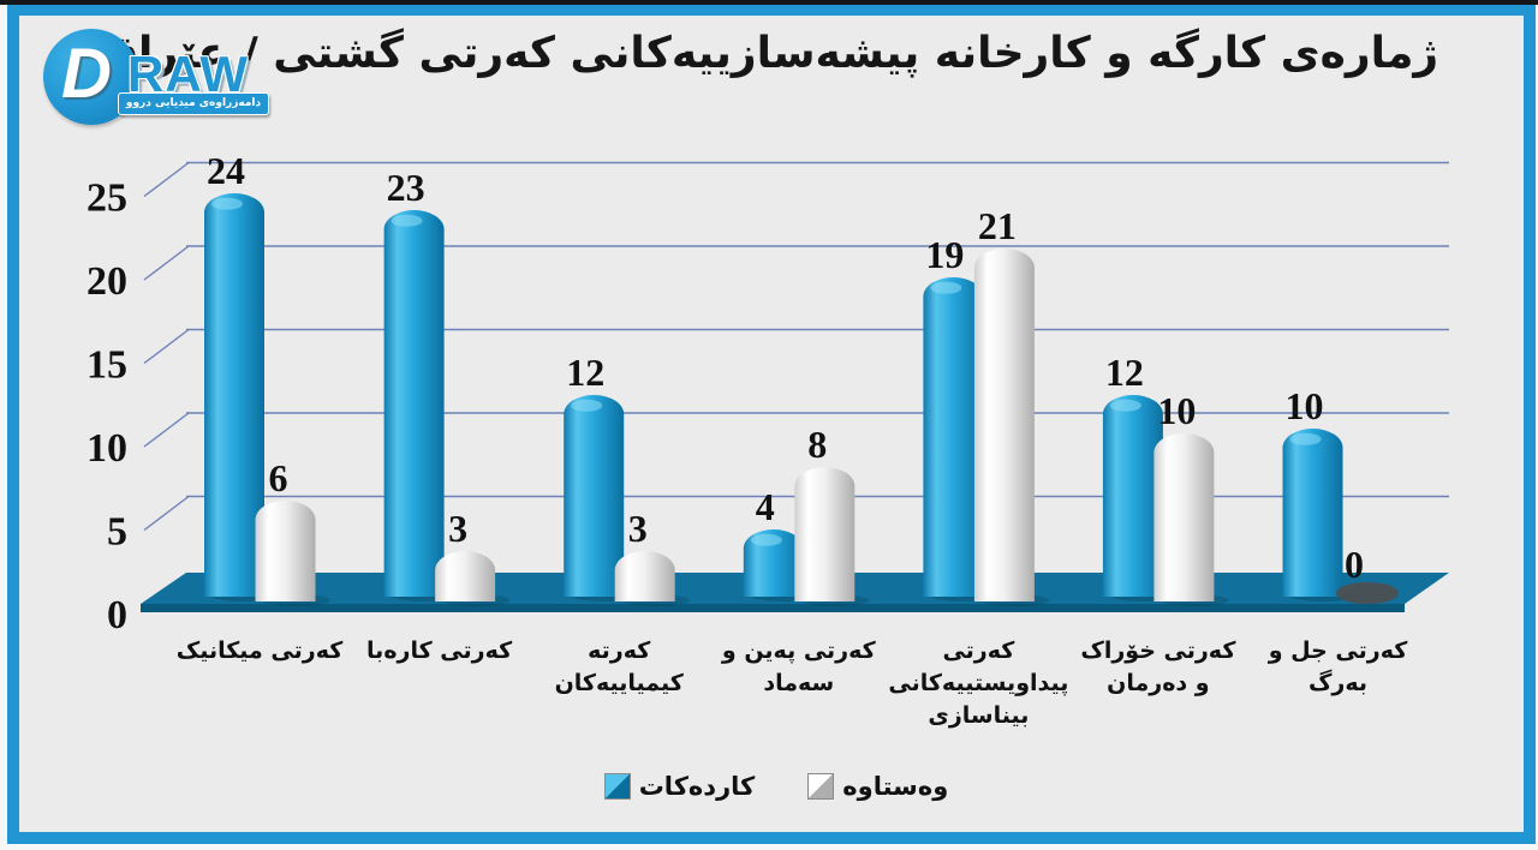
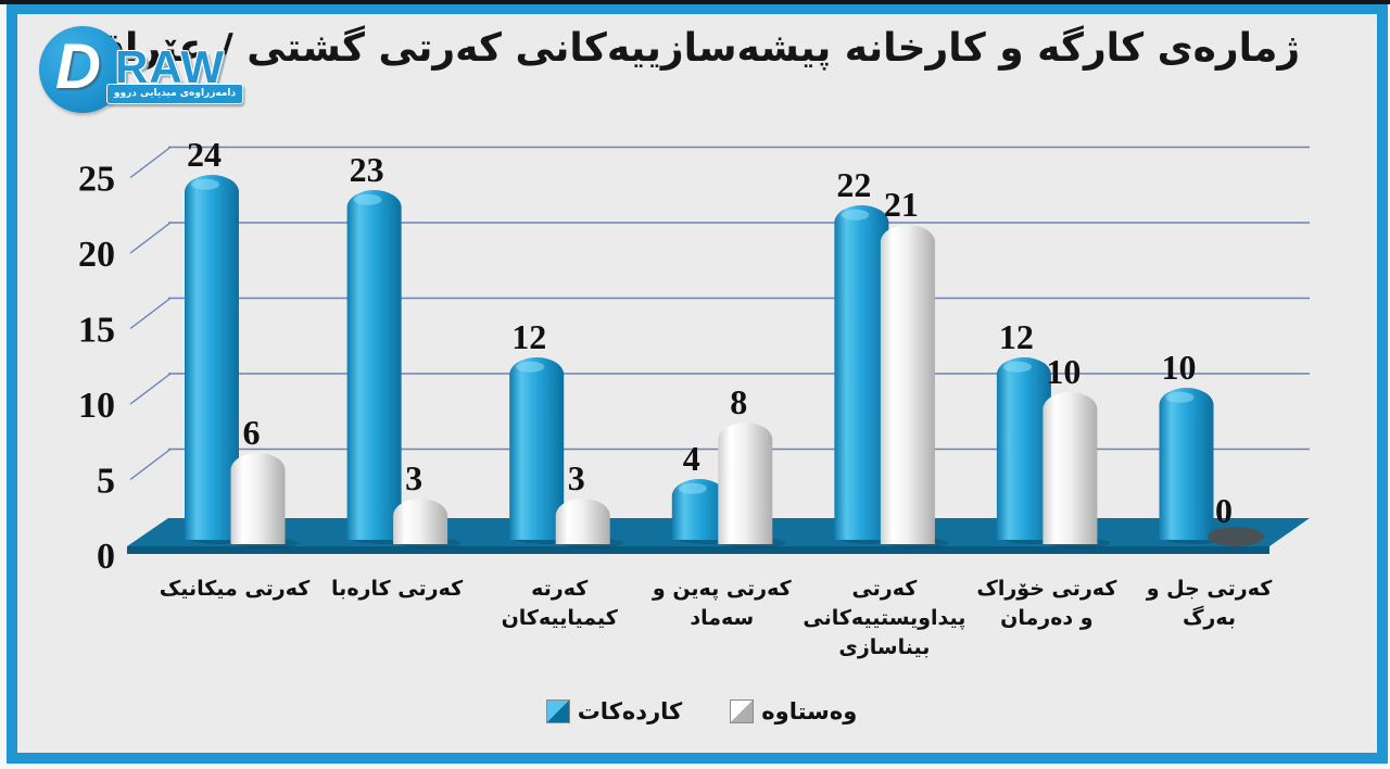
کاردەکات/کەرتی پیداویستییەکانی بیناسازی: 19 -> 22
